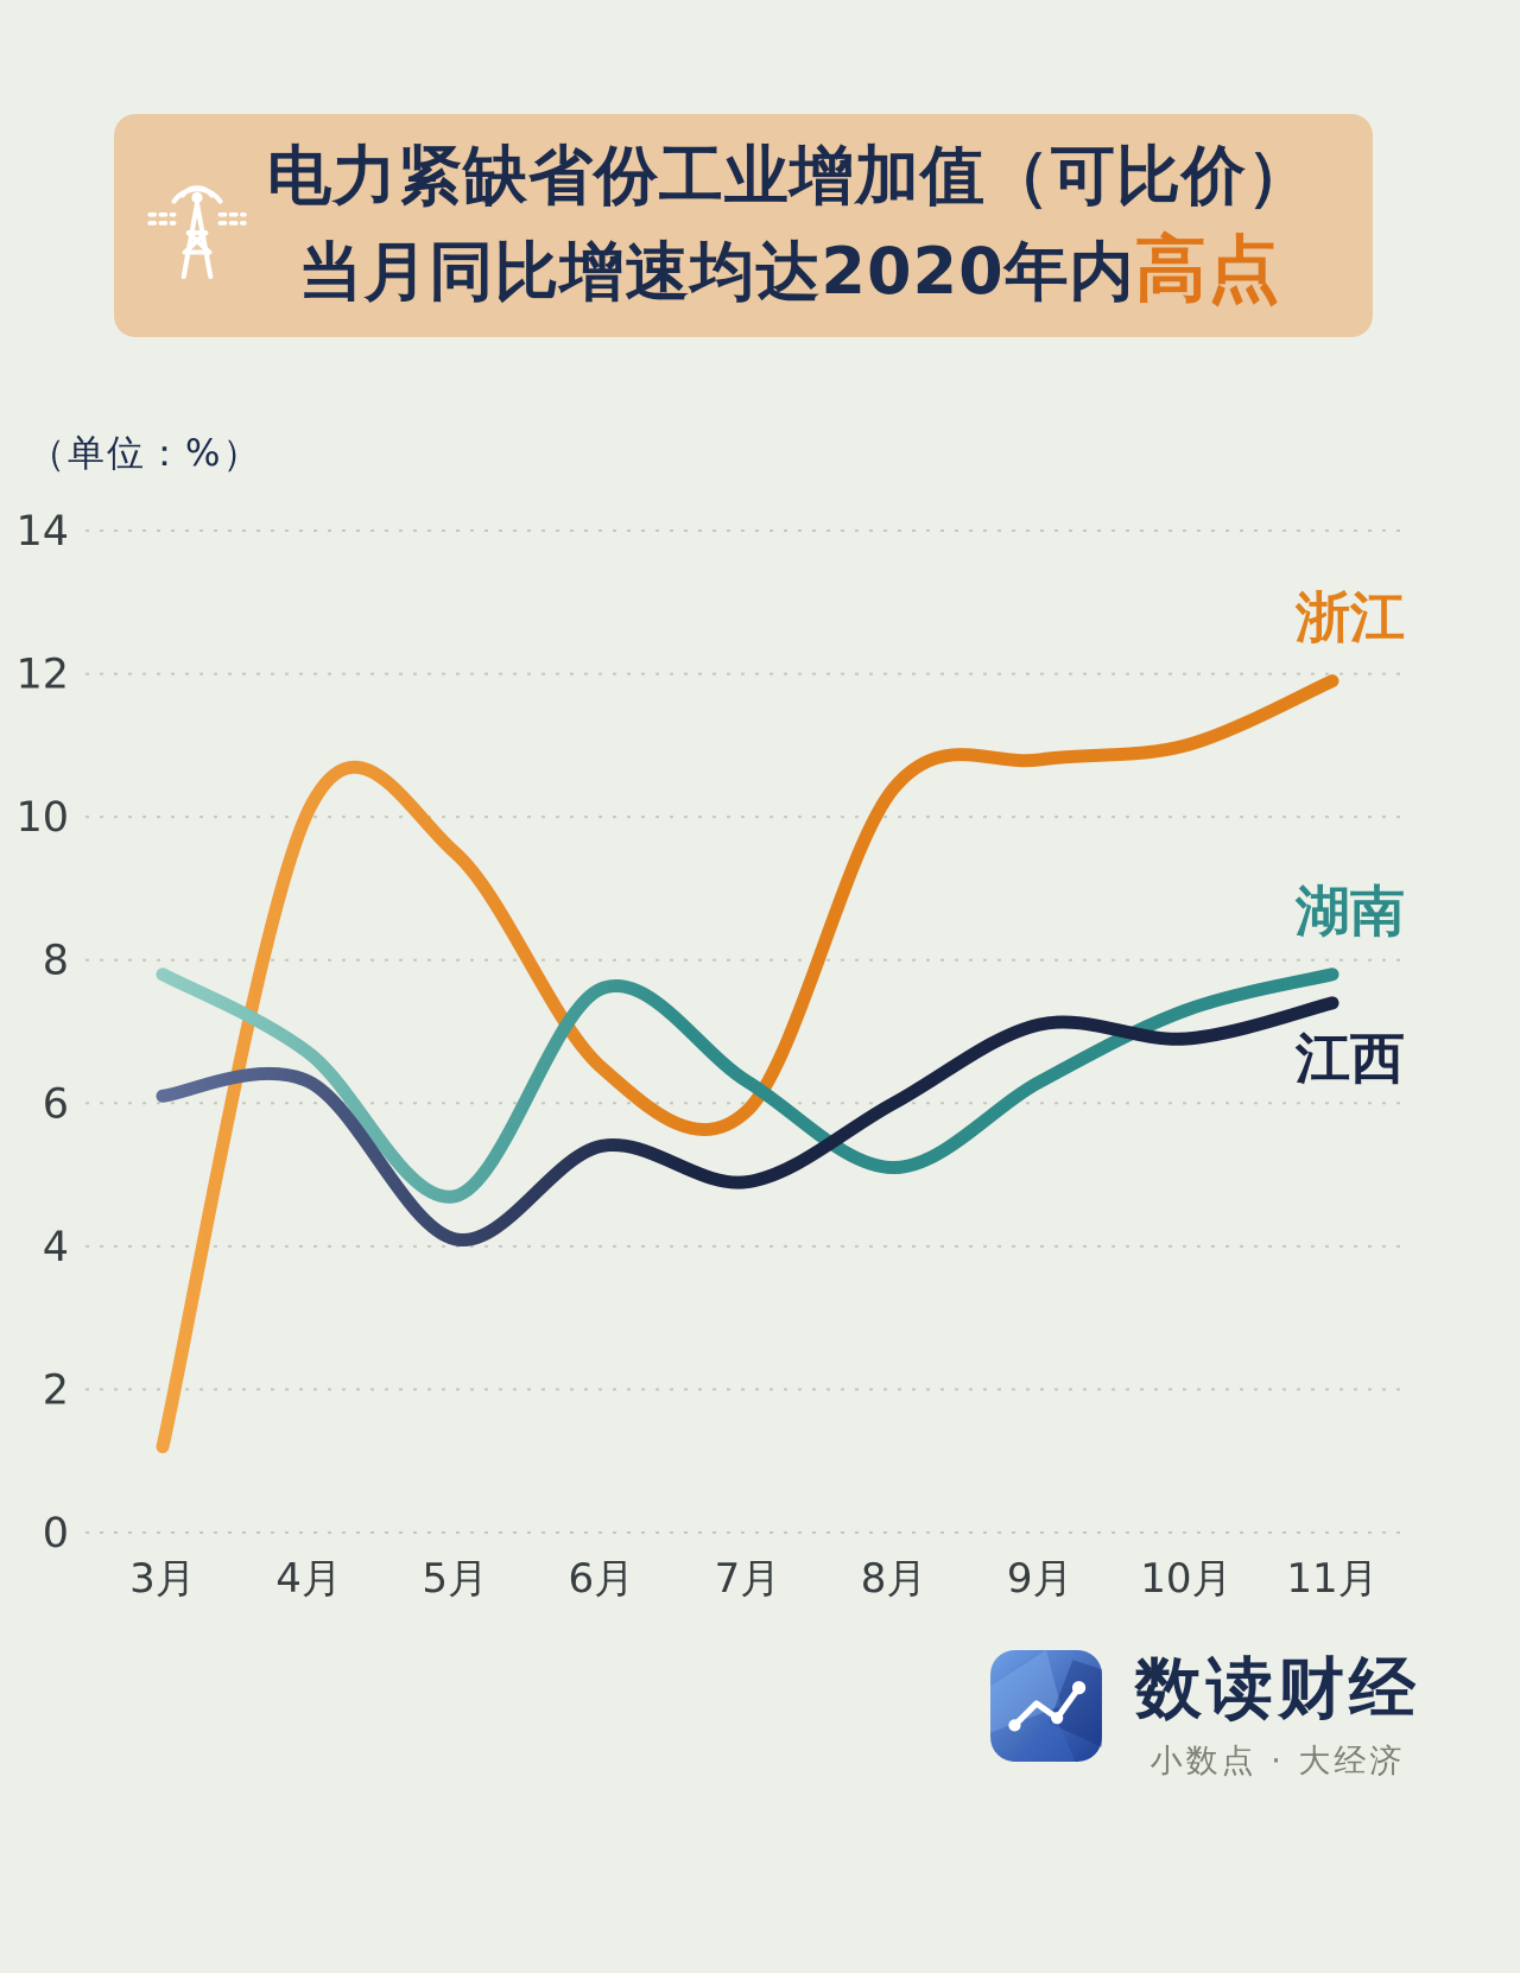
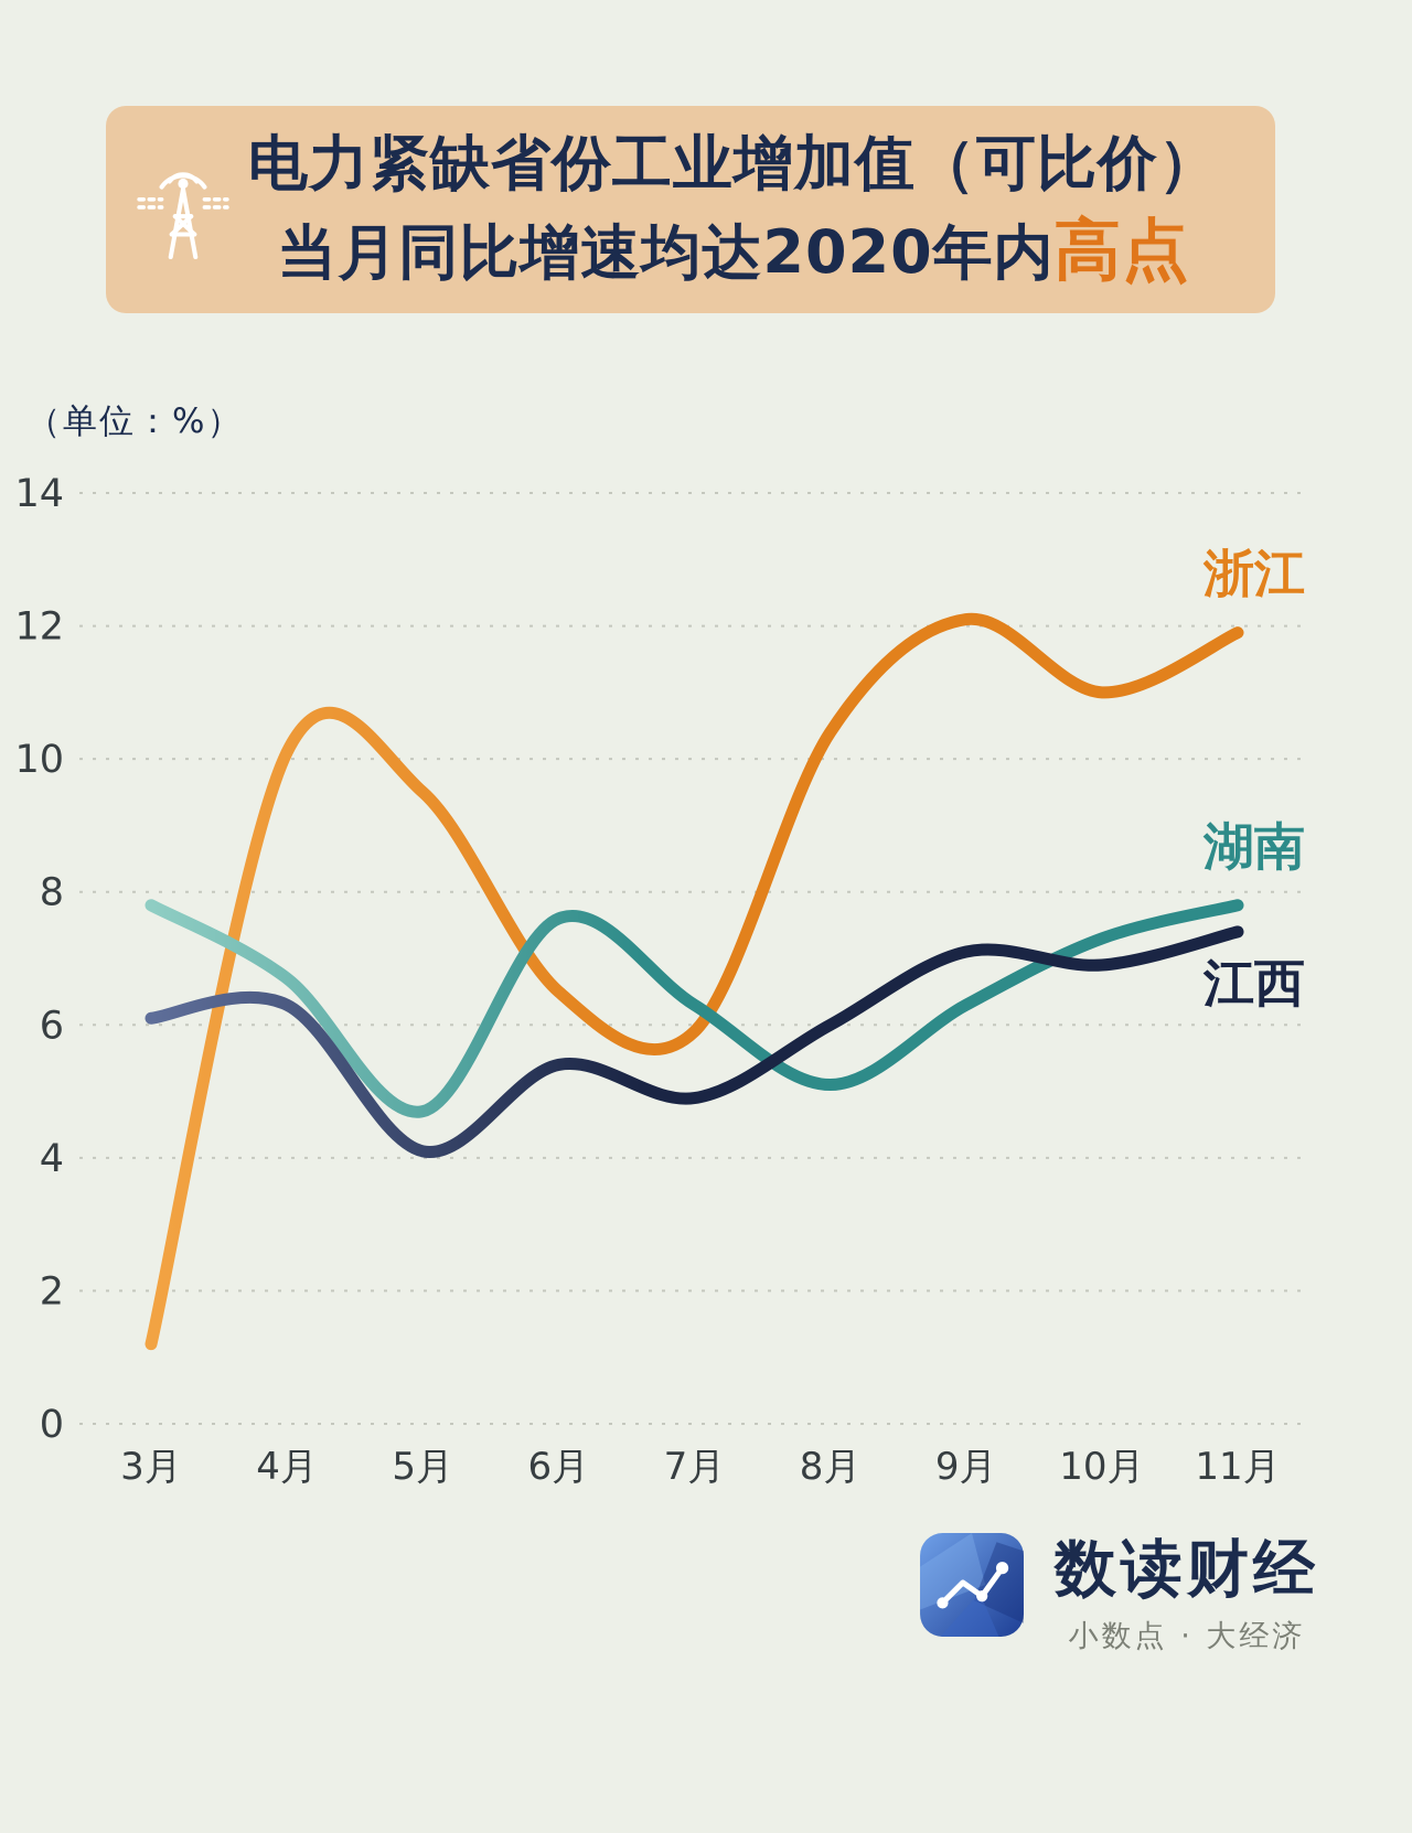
浙江/9月: 10.8 -> 12.1
